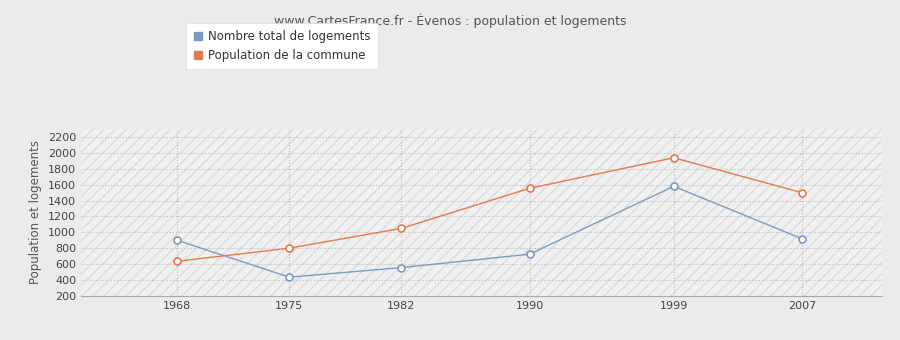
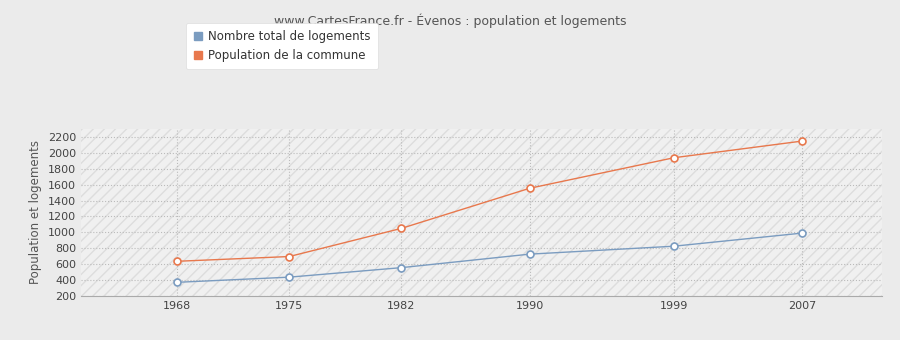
Nombre total de logements/1968: 900 -> 370
Population de la commune/1975: 800 -> 700
Nombre total de logements/1999: 1580 -> 820
Nombre total de logements/2007: 920 -> 990
Population de la commune/2007: 1500 -> 2150
